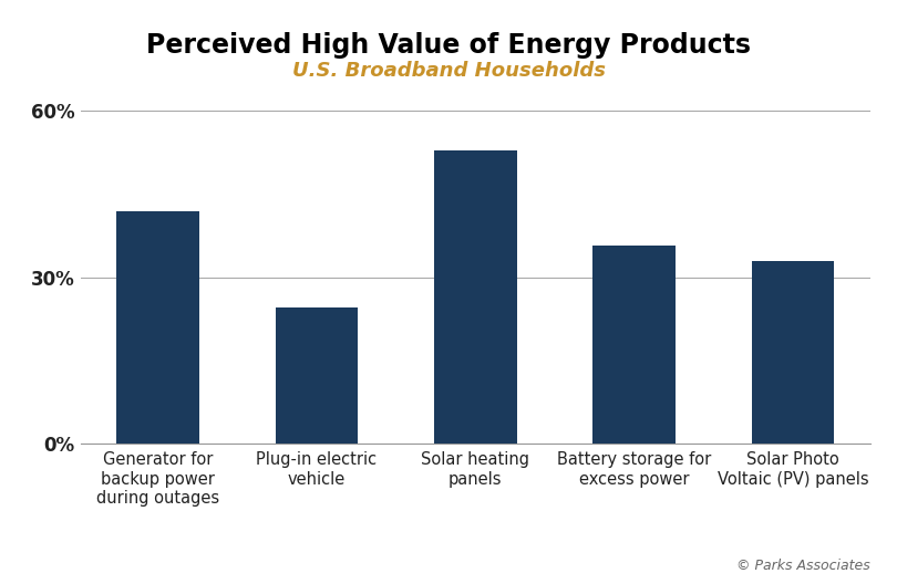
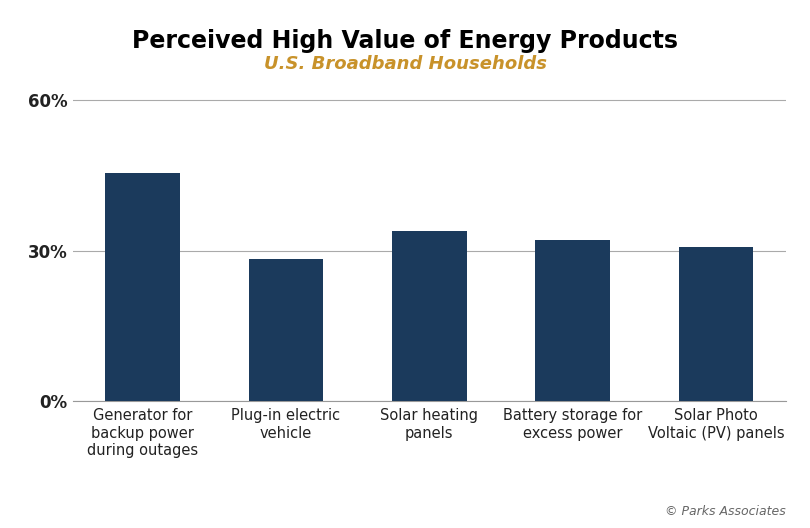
Generator for backup power during outages: 41.8% -> 45.5%
Plug-in electric vehicle: 24.6% -> 28.3%
Solar heating panels: 52.8% -> 33.8%
Battery storage for excess power: 35.6% -> 32.0%
Solar Photo Voltaic (PV) panels: 32.8% -> 30.7%
